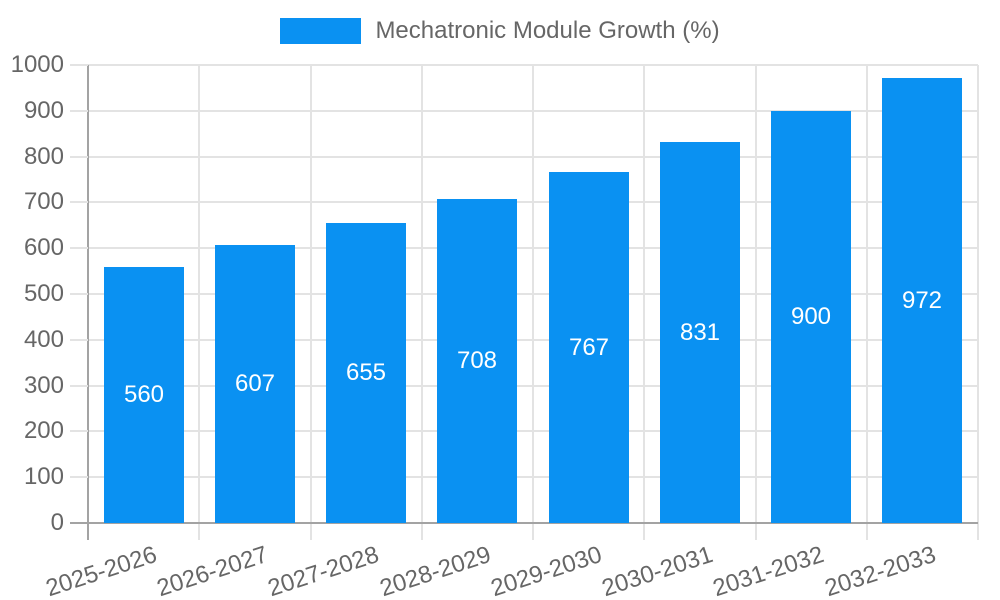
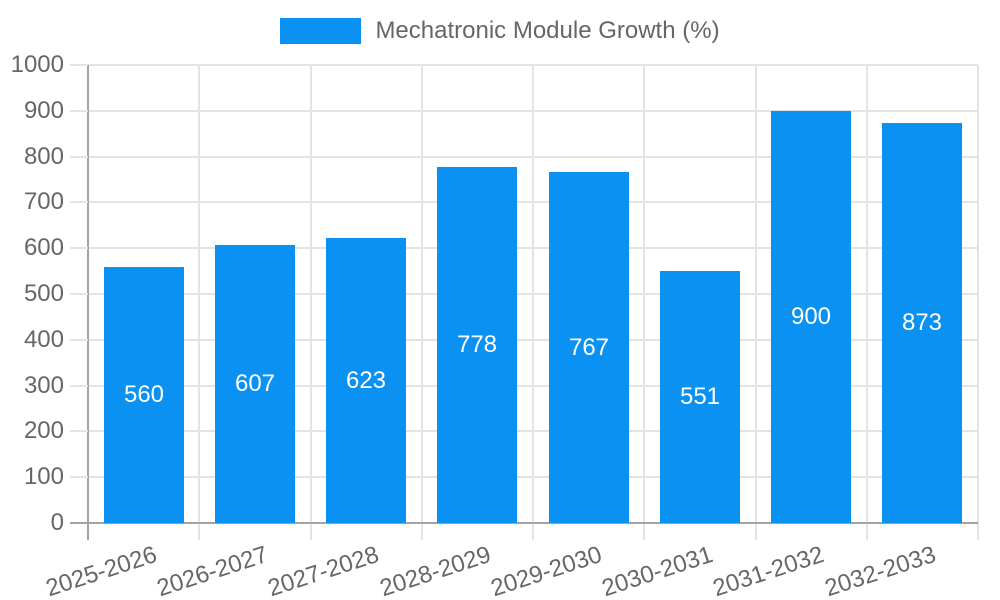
2027-2028: 655 -> 623
2028-2029: 708 -> 778
2030-2031: 831 -> 551
2032-2033: 972 -> 873
